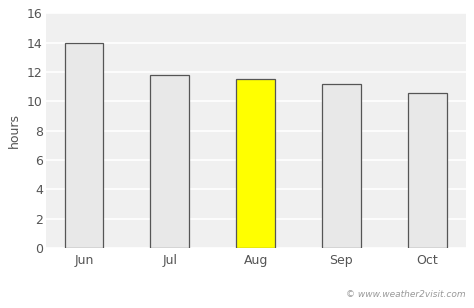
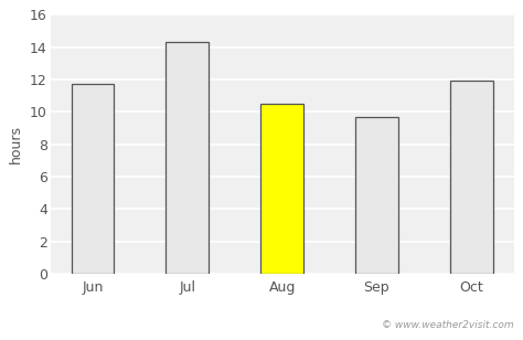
Jun: 14.0 -> 11.7
Jul: 11.8 -> 14.3
Aug: 11.5 -> 10.5
Sep: 11.2 -> 9.7
Oct: 10.6 -> 11.9
